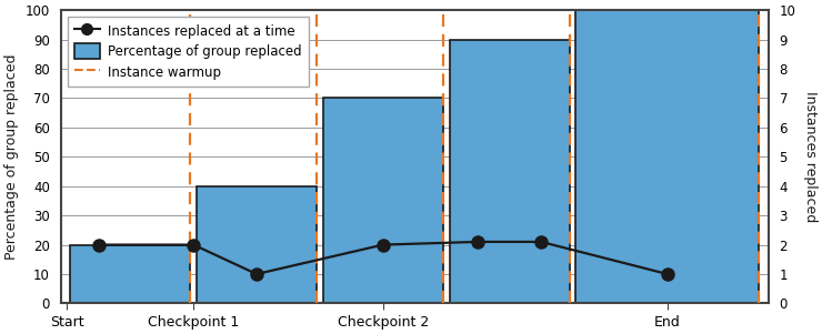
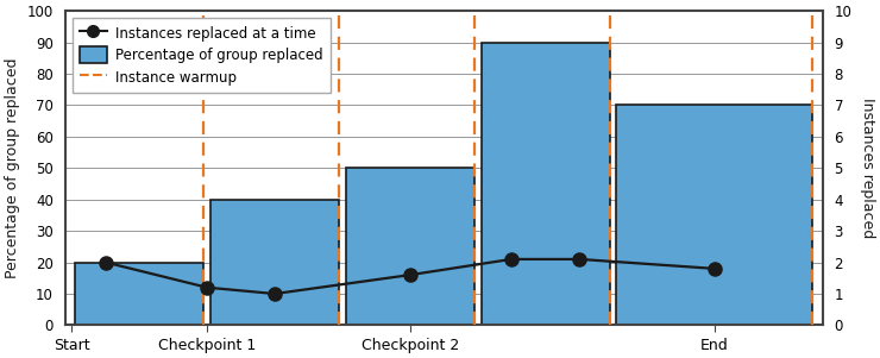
Instances replaced at a time/Checkpoint 1: 20 -> 12
Percentage of group replaced/Checkpoint 2: 70 -> 50
Instances replaced at a time/Checkpoint 2: 20 -> 16
Percentage of group replaced/End: 100 -> 70
Instances replaced at a time/End: 10 -> 18
